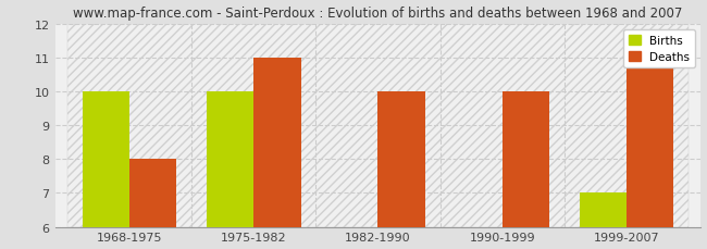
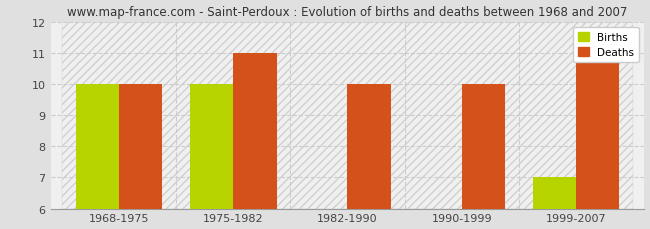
Deaths/1968-1975: 8 -> 10
